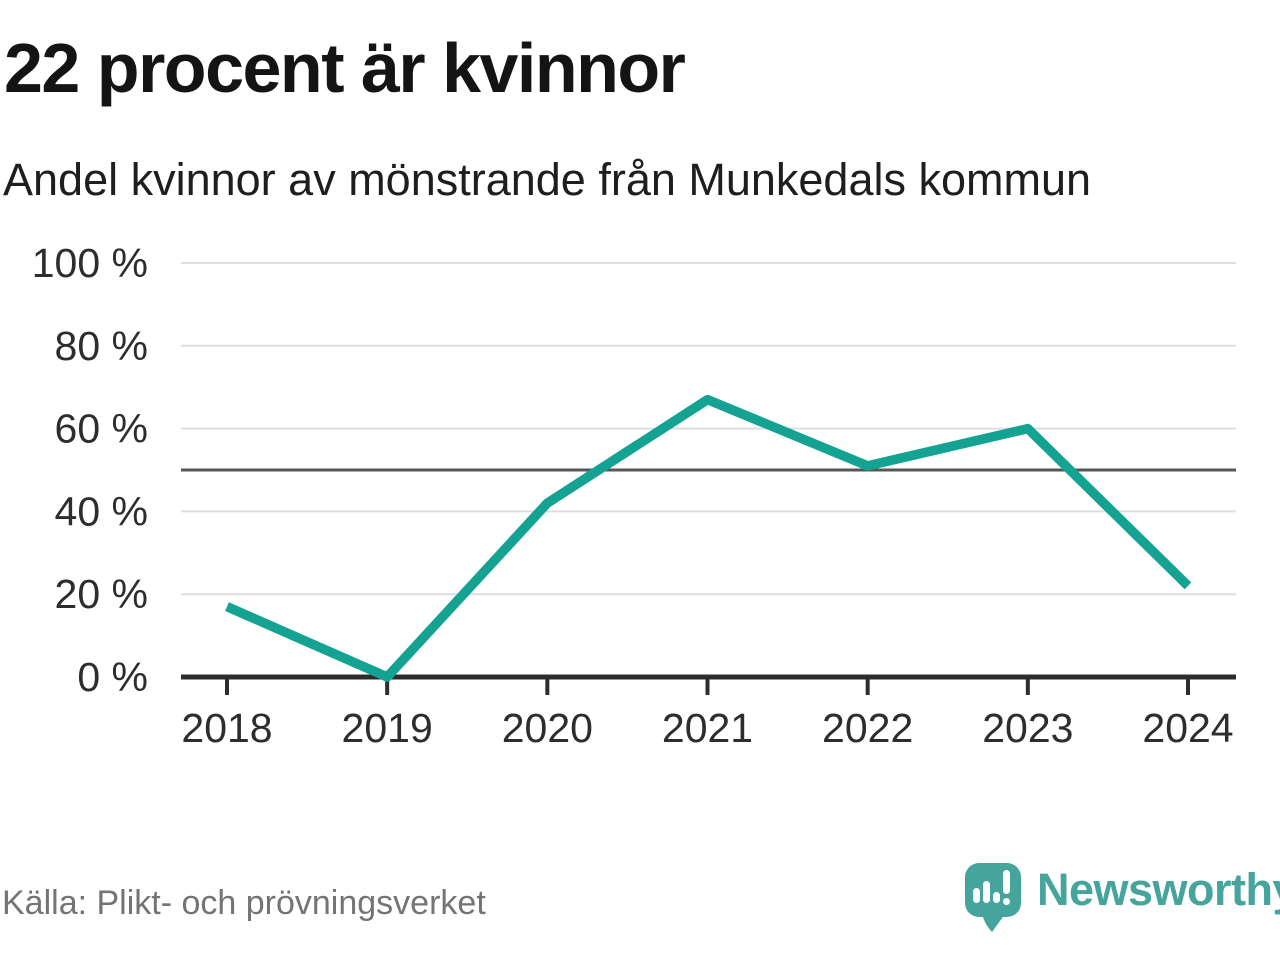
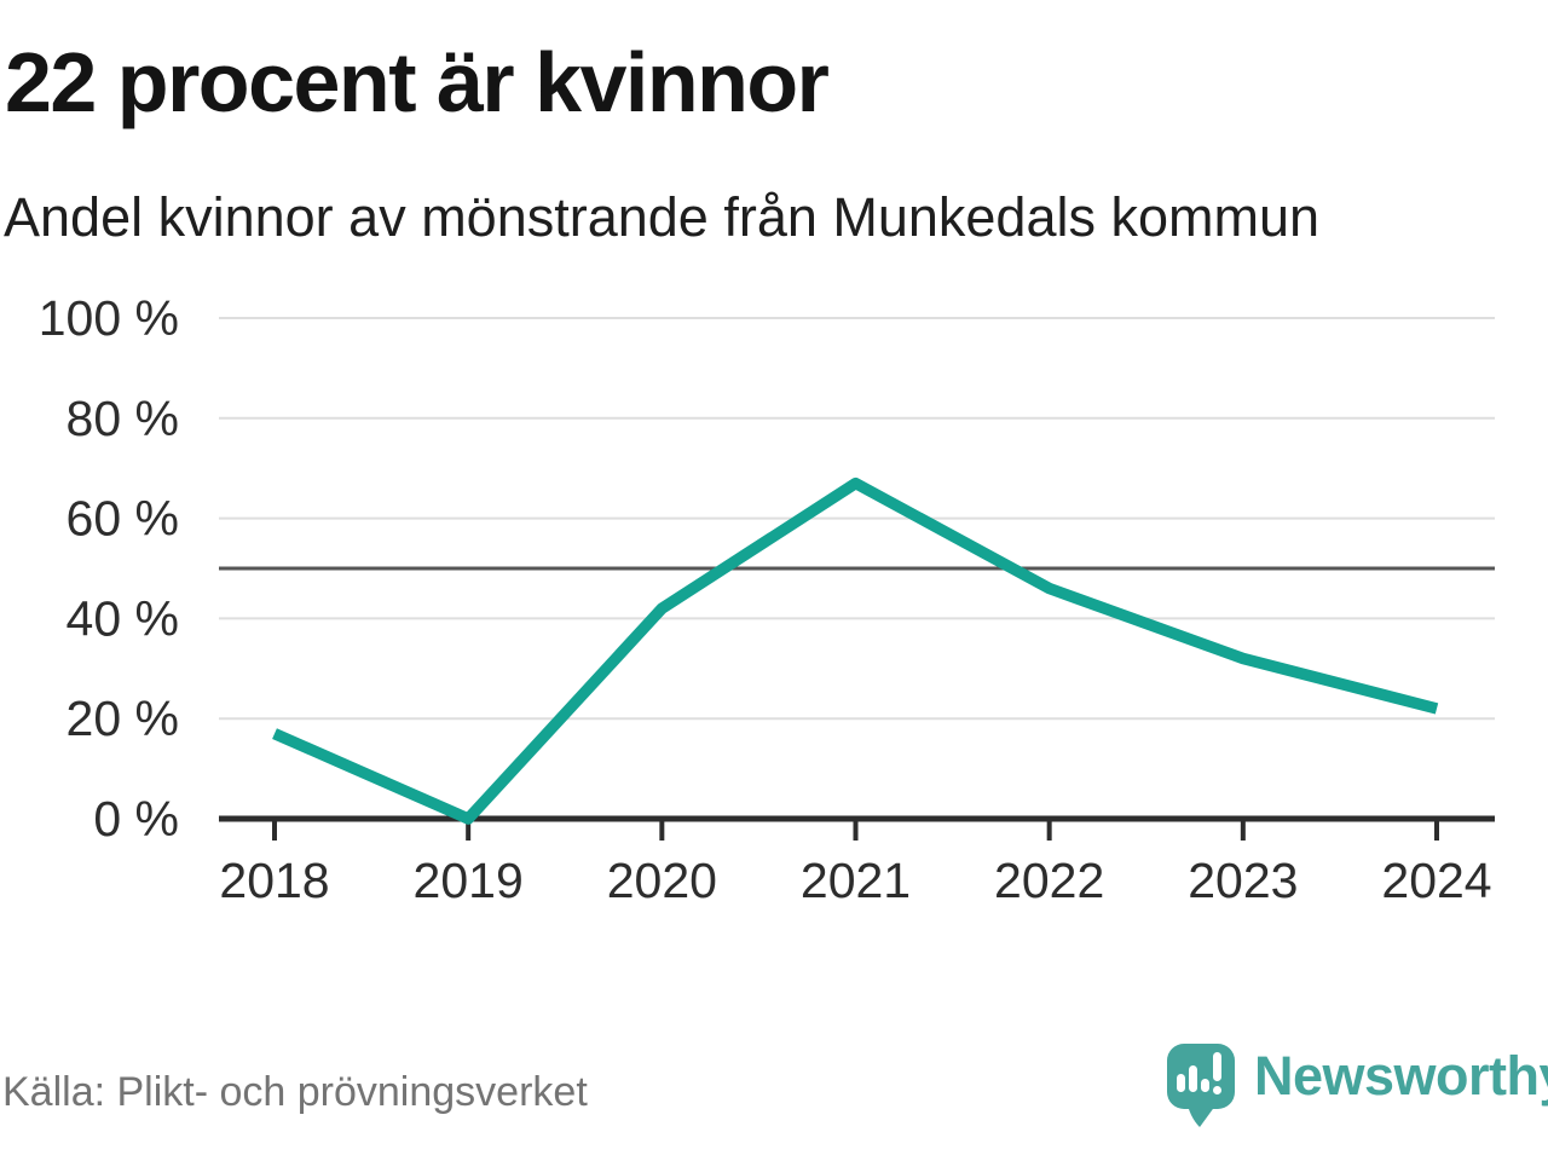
2022: 51% -> 46%
2023: 60% -> 32%
